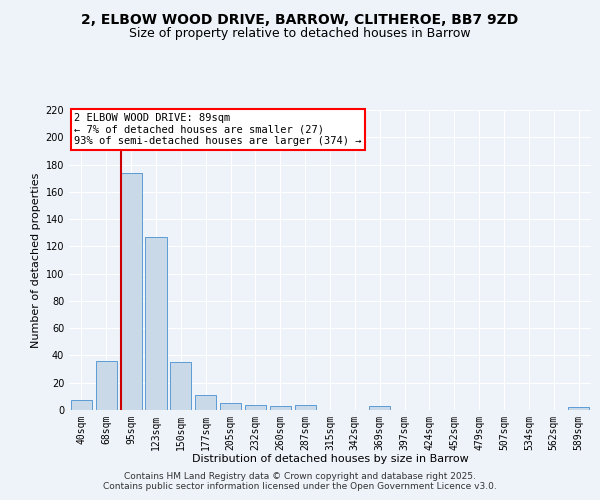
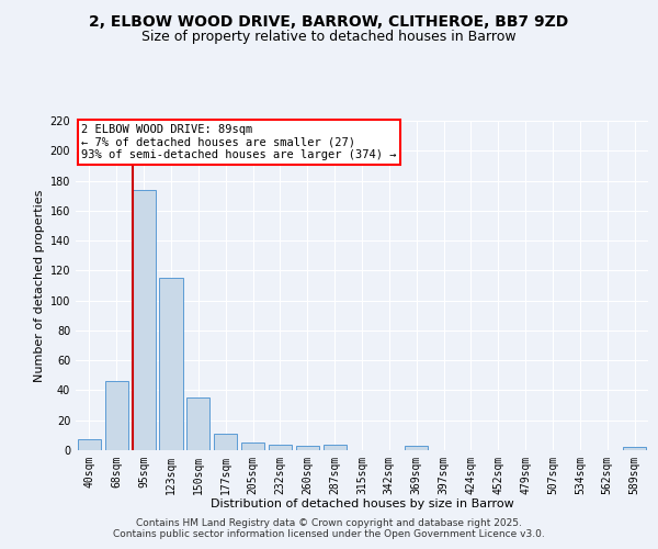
68sqm: 36 -> 46
123sqm: 127 -> 115
